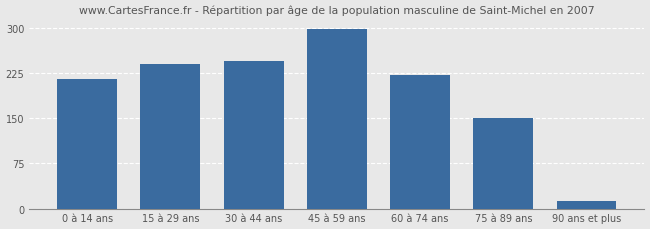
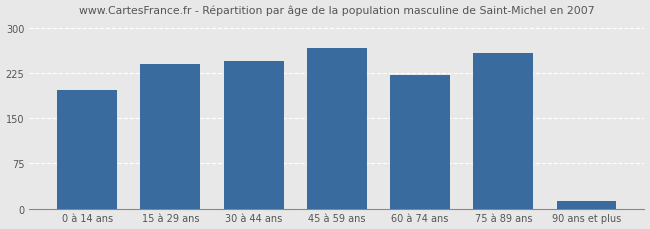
0 à 14 ans: 215 -> 196
45 à 59 ans: 298 -> 266
75 à 89 ans: 150 -> 258
